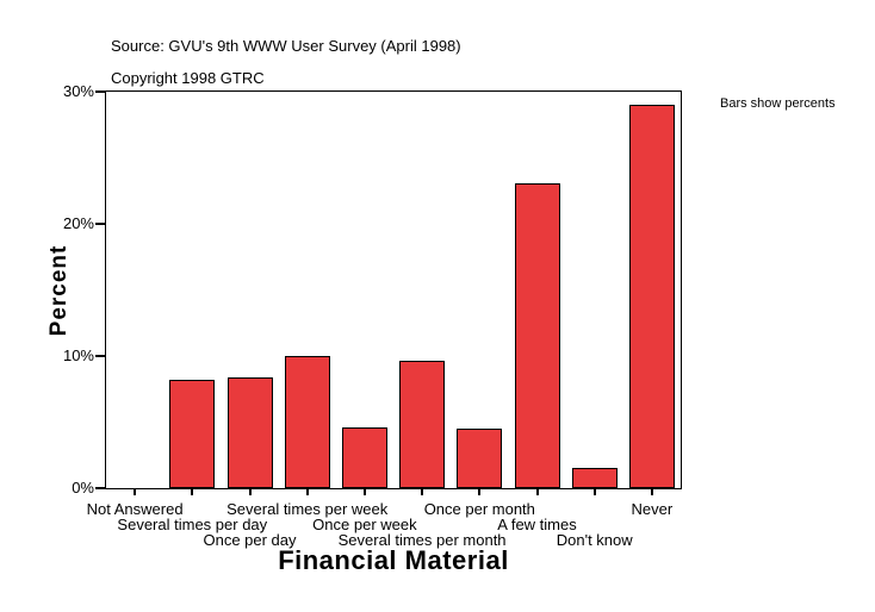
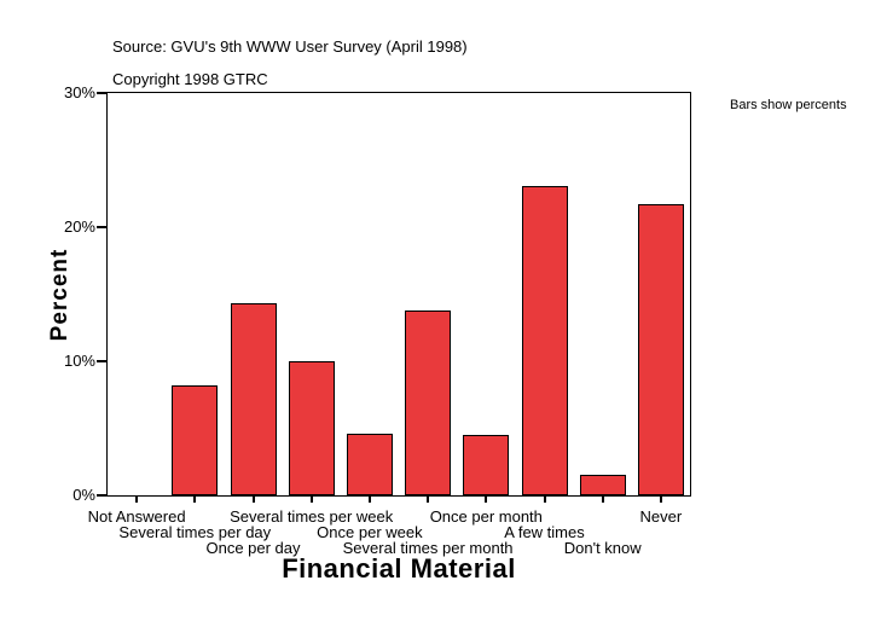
Once per day: 8.4% -> 14.3%
Several times per month: 9.6% -> 13.8%
Never: 29.0% -> 21.7%
